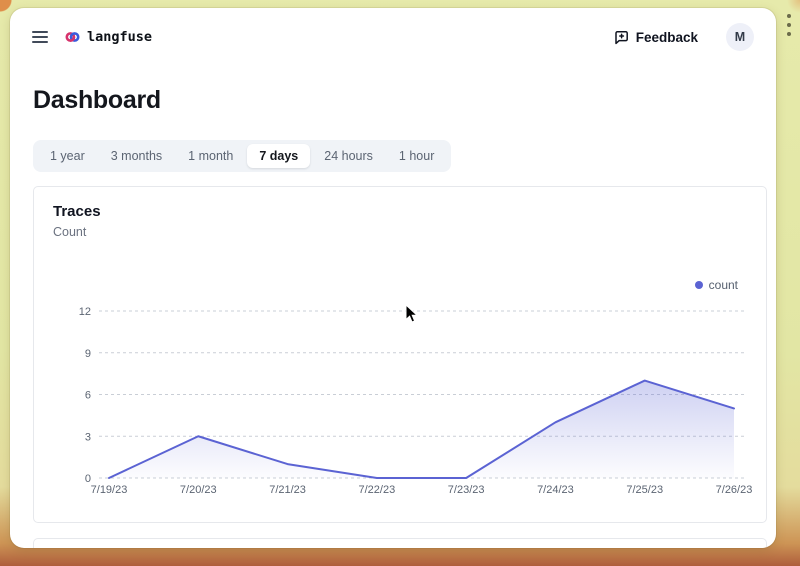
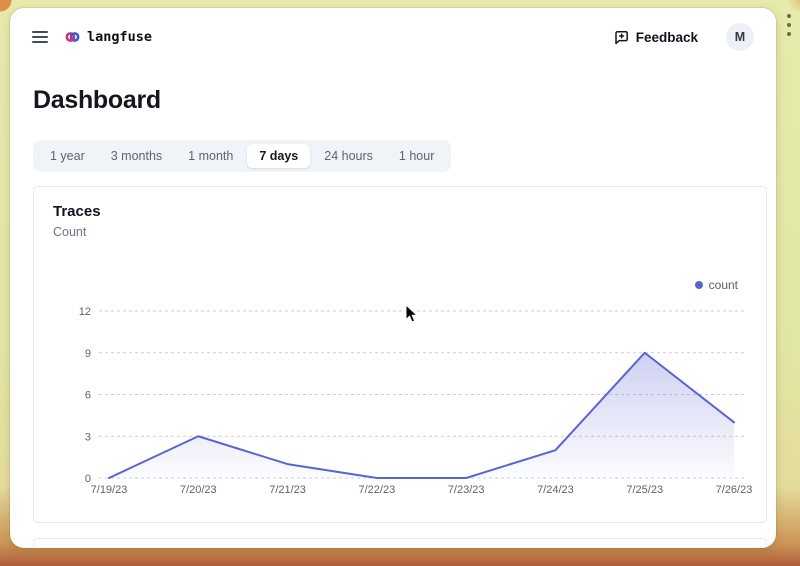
7/24/23: 4 -> 2
7/25/23: 7 -> 9
7/26/23: 5 -> 4
